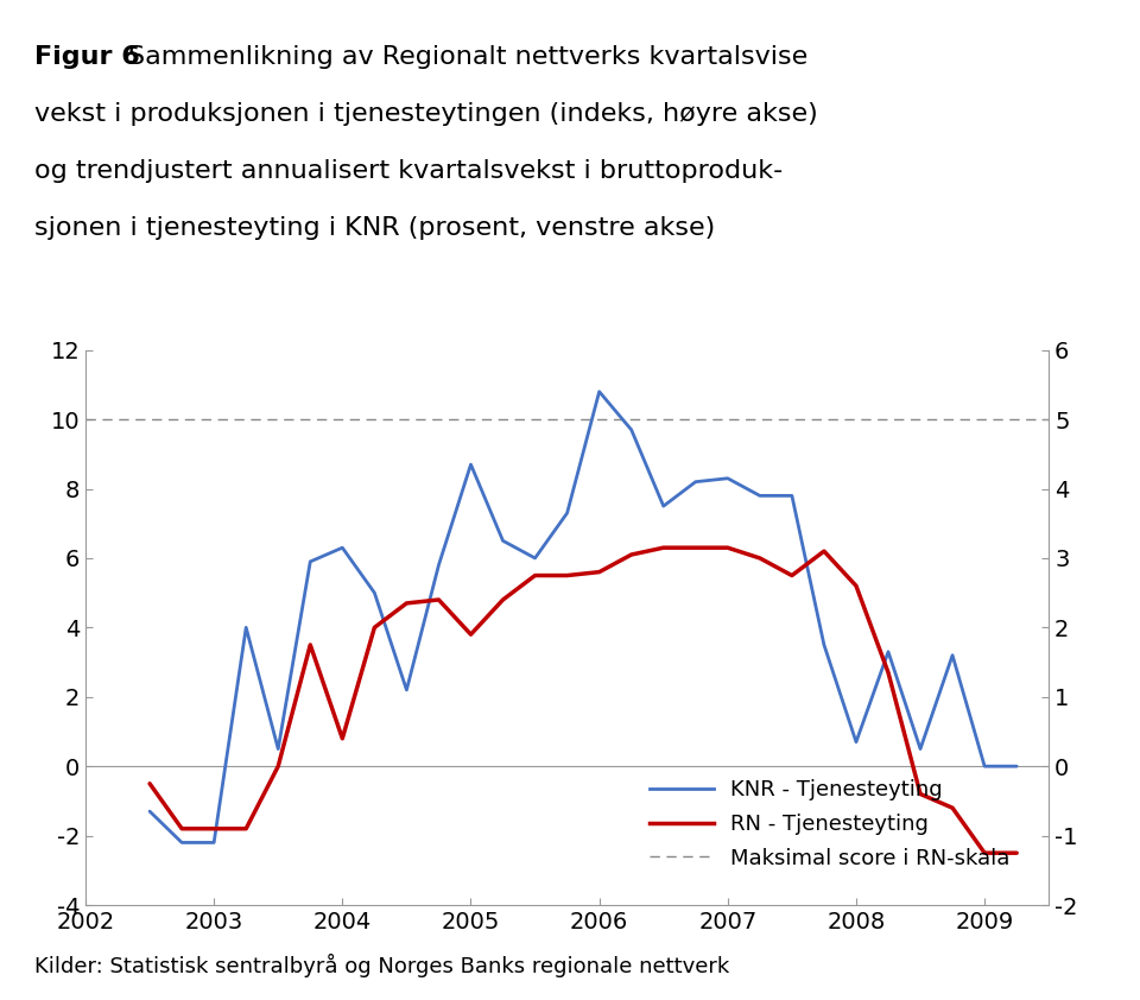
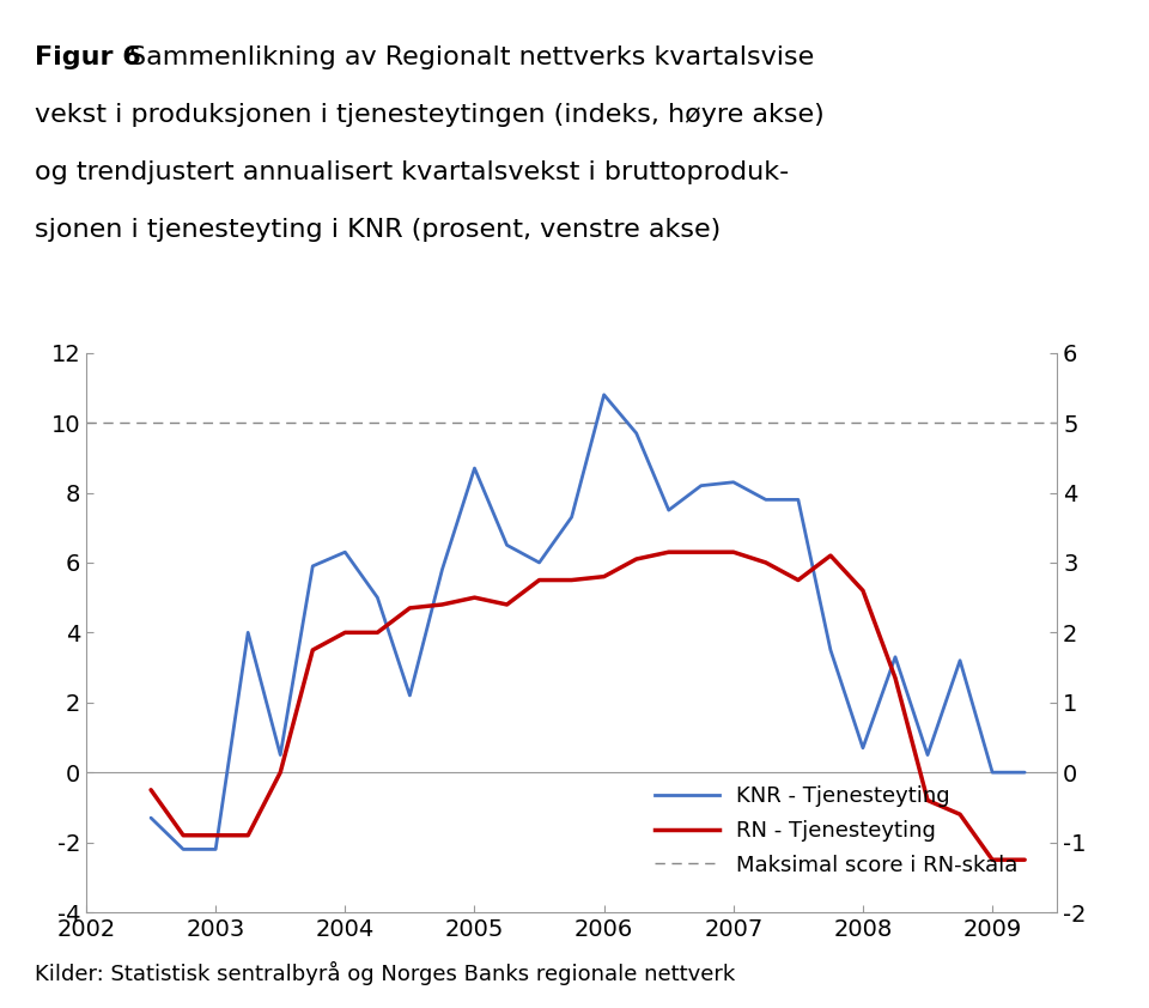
RN - Tjenesteyting/2004: 0.8 -> 4.0
RN - Tjenesteyting/2005: 3.8 -> 5.0
